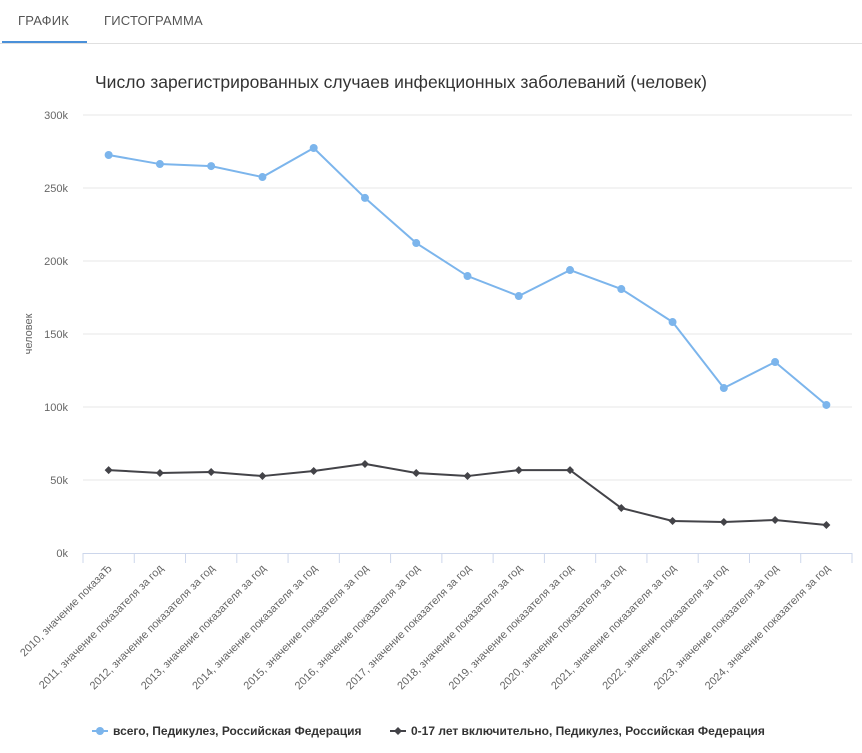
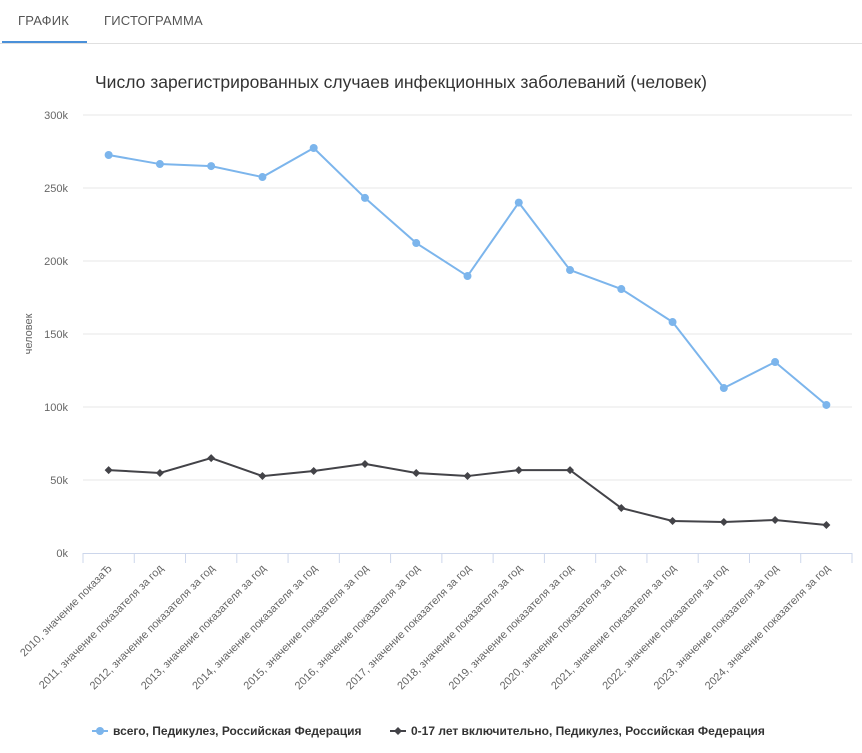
0-17 лет включительно, Педикулез, Российская Федерация/2012, значение показателя за год: 56k -> 65k
всего, Педикулез, Российская Федерация/2018, значение показателя за год: 176k -> 240k
